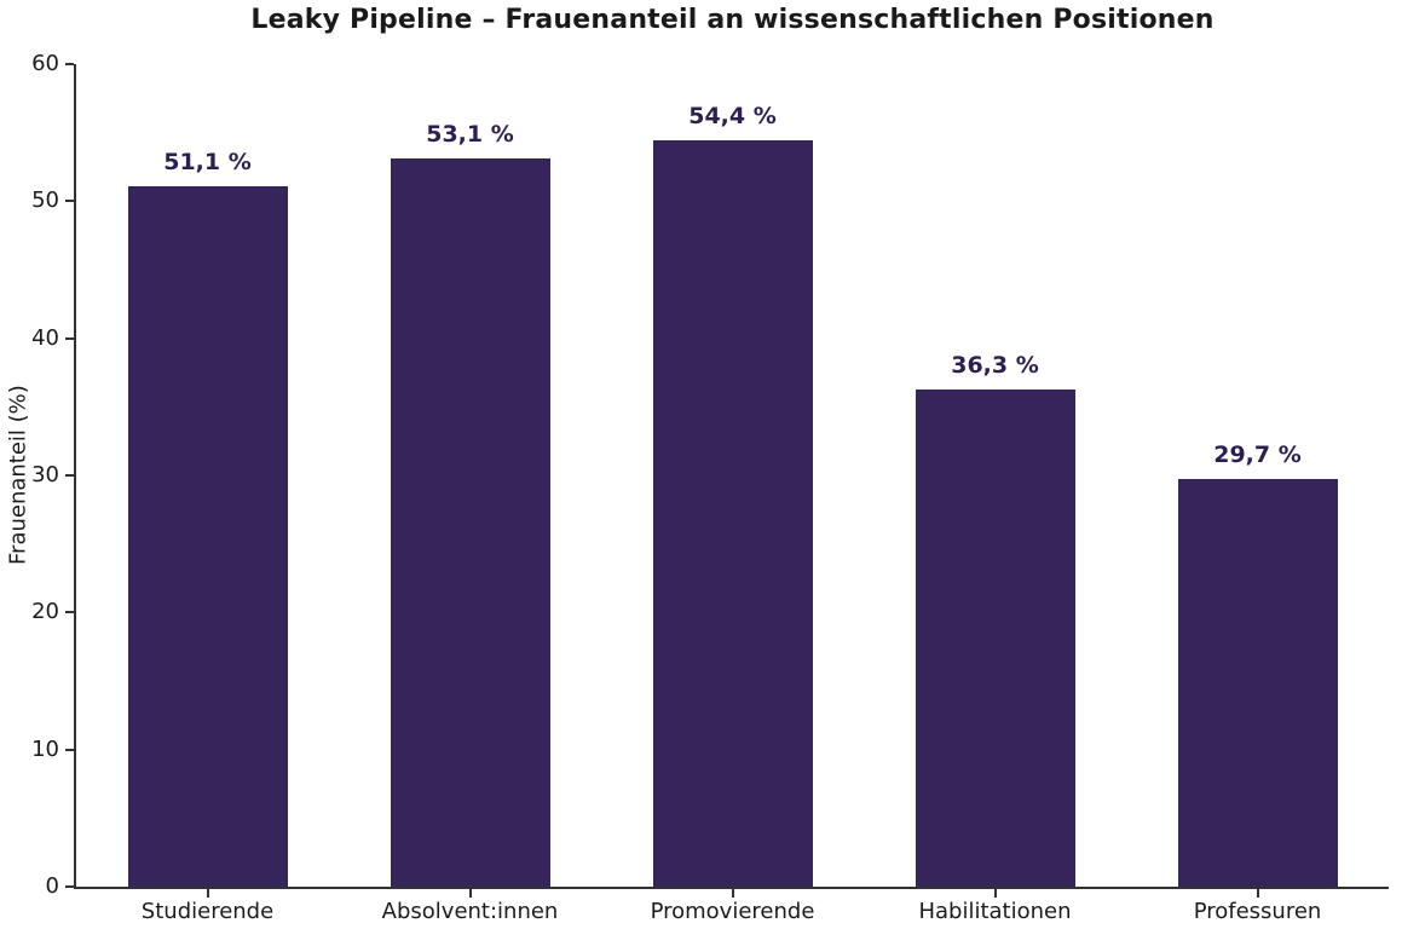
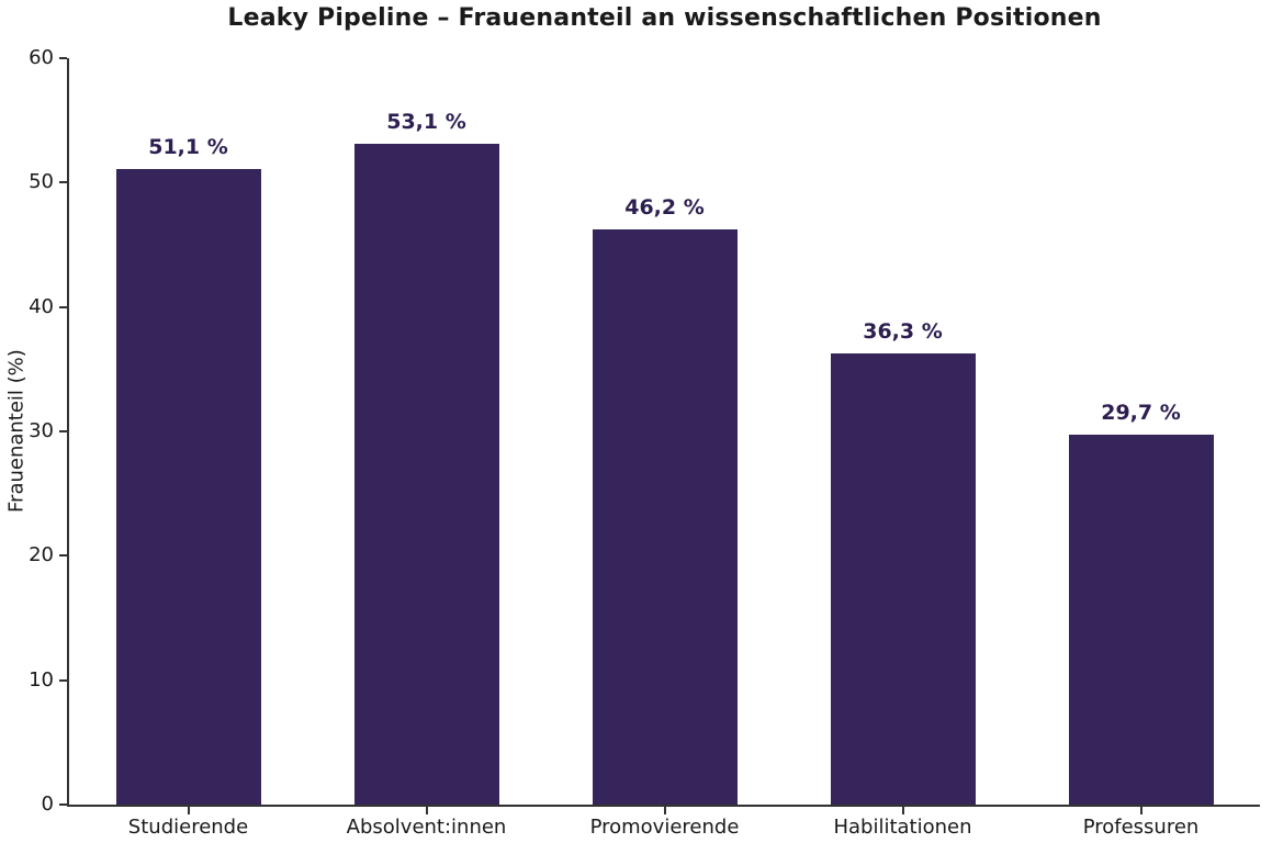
Promovierende: 54,4 -> 46,2
